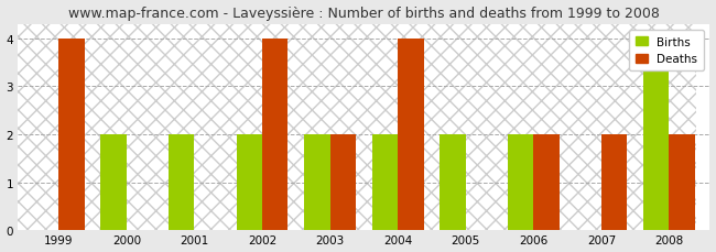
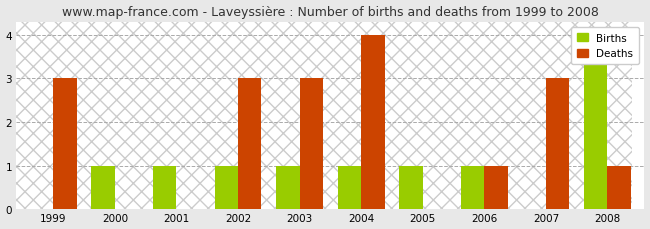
Deaths/1999: 4 -> 3
Births/2000: 2 -> 1
Births/2001: 2 -> 1
Births/2002: 2 -> 1
Deaths/2002: 4 -> 3
Births/2003: 2 -> 1
Deaths/2003: 2 -> 3
Births/2004: 2 -> 1
Births/2005: 2 -> 1
Births/2006: 2 -> 1
Deaths/2006: 2 -> 1
Deaths/2007: 2 -> 3
Deaths/2008: 2 -> 1
